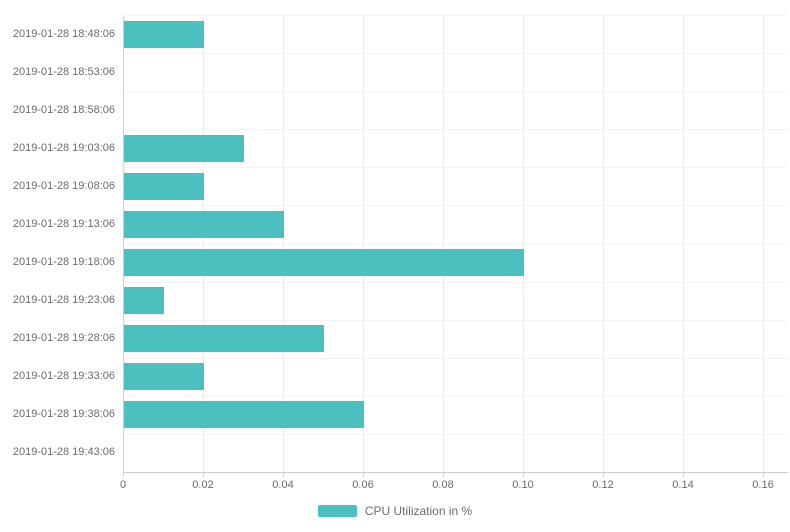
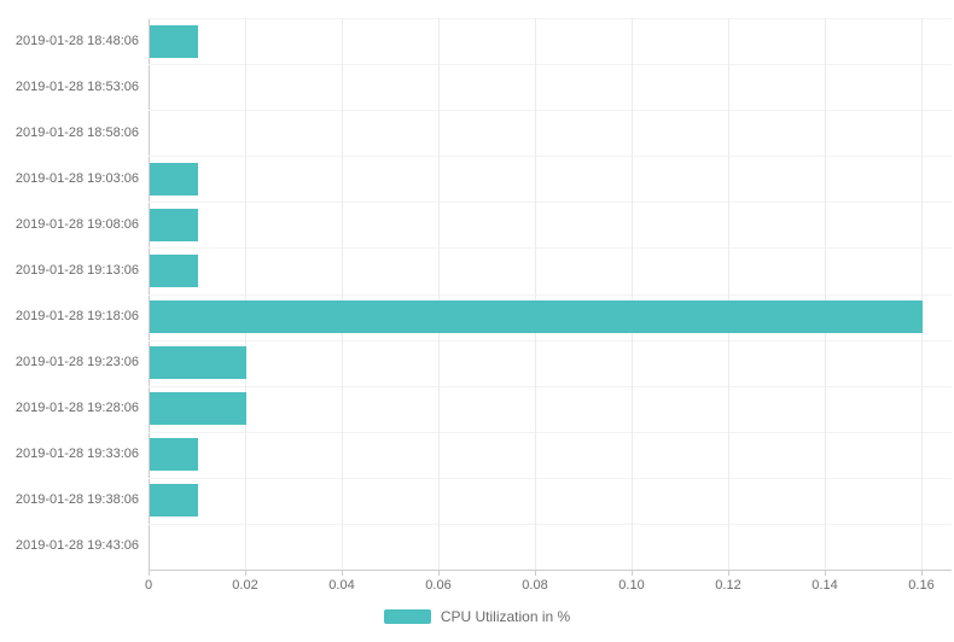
2019-01-28 18:48:06: 0.02 -> 0.01
2019-01-28 19:03:06: 0.03 -> 0.01
2019-01-28 19:08:06: 0.02 -> 0.01
2019-01-28 19:13:06: 0.04 -> 0.01
2019-01-28 19:18:06: 0.10 -> 0.16
2019-01-28 19:23:06: 0.01 -> 0.02
2019-01-28 19:28:06: 0.05 -> 0.02
2019-01-28 19:33:06: 0.02 -> 0.01
2019-01-28 19:38:06: 0.06 -> 0.01
